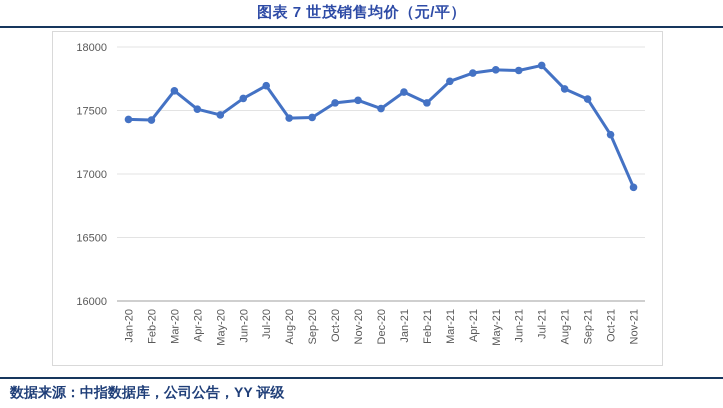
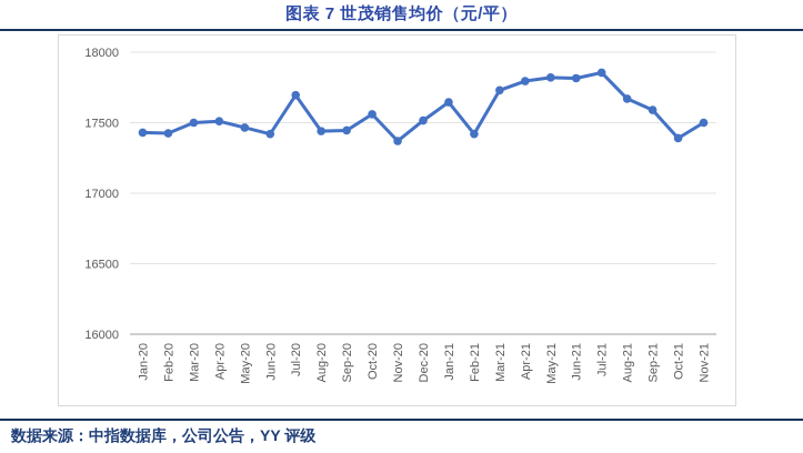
Mar-20: 17660 -> 17500
Jun-20: 17600 -> 17420
Nov-20: 17580 -> 17370
Feb-21: 17560 -> 17420
Oct-21: 17310 -> 17390
Nov-21: 16900 -> 17500
